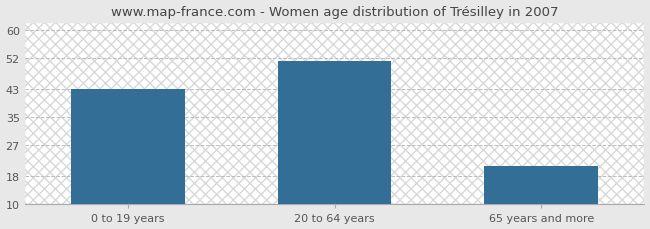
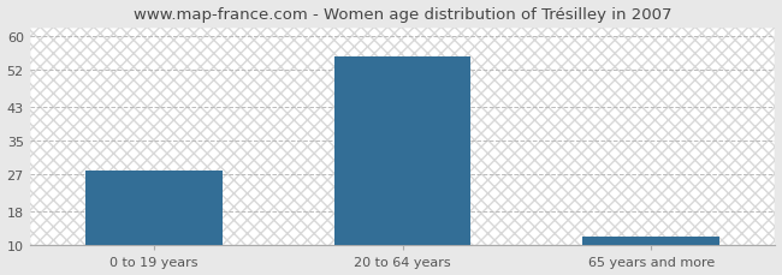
0 to 19 years: 43 -> 28
20 to 64 years: 51 -> 55
65 years and more: 21 -> 12
